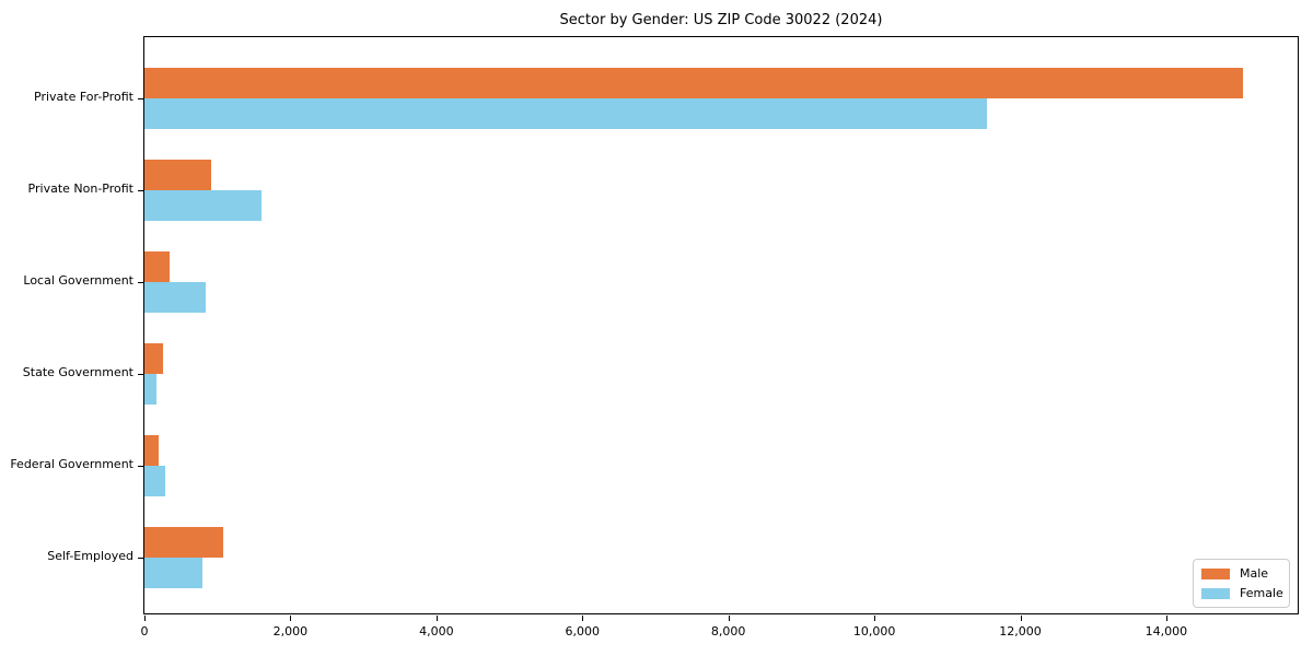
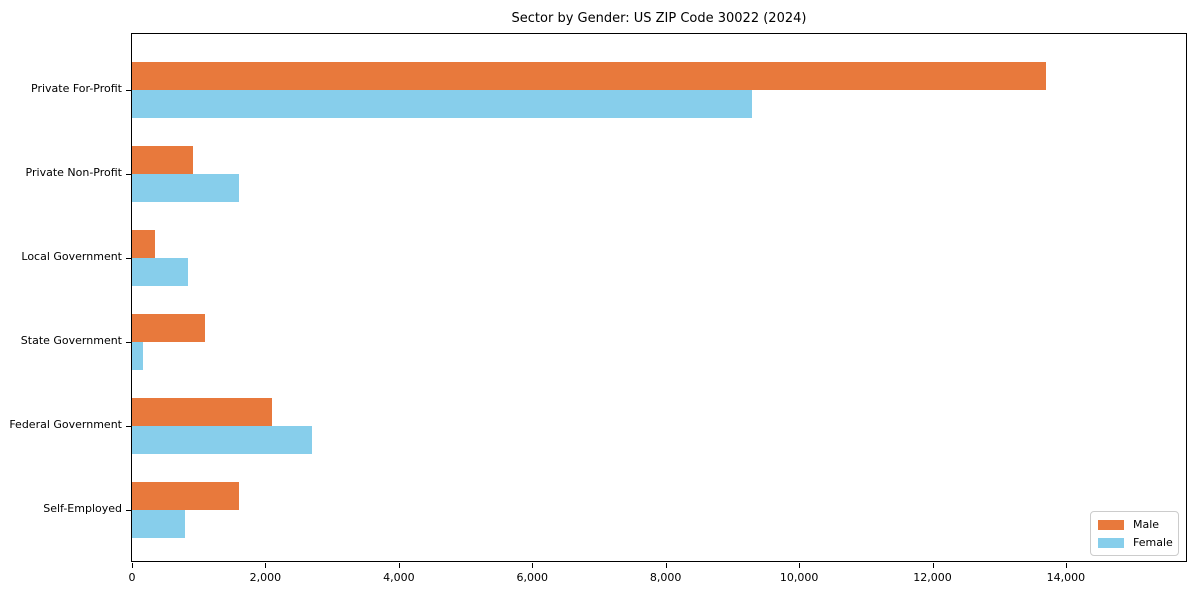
Male/Private For-Profit: 15000 -> 13700
Female/Private For-Profit: 11600 -> 9300
Male/State Government: 200 -> 1100
Male/Federal Government: 200 -> 2100
Female/Federal Government: 300 -> 2700
Male/Self-Employed: 1100 -> 1600
